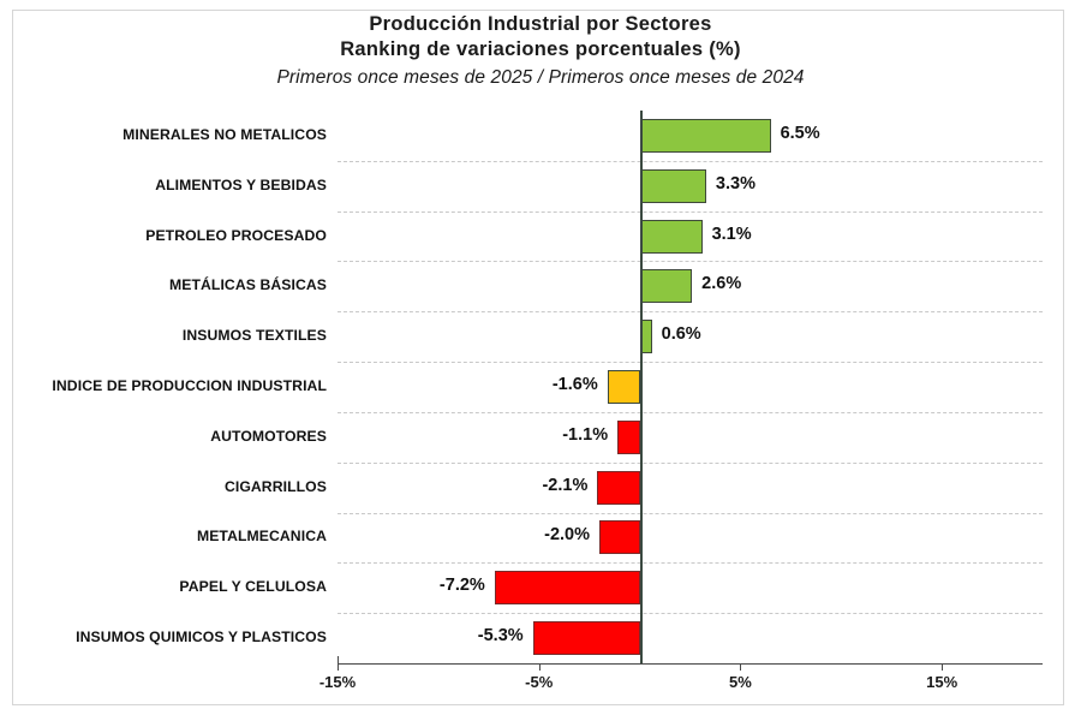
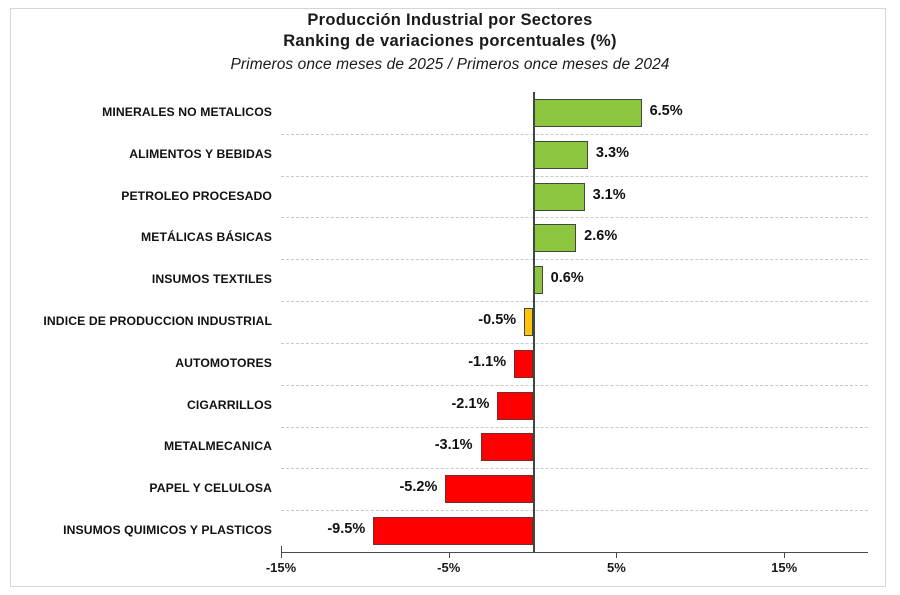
INDICE DE PRODUCCION INDUSTRIAL: -1.6% -> -0.5%
METALMECANICA: -2.0% -> -3.1%
PAPEL Y CELULOSA: -7.2% -> -5.2%
INSUMOS QUIMICOS Y PLASTICOS: -5.3% -> -9.5%
